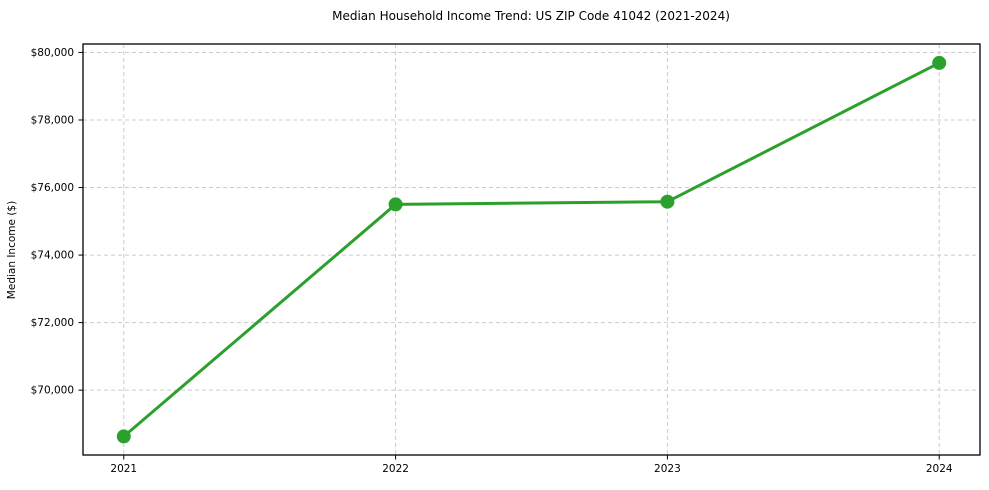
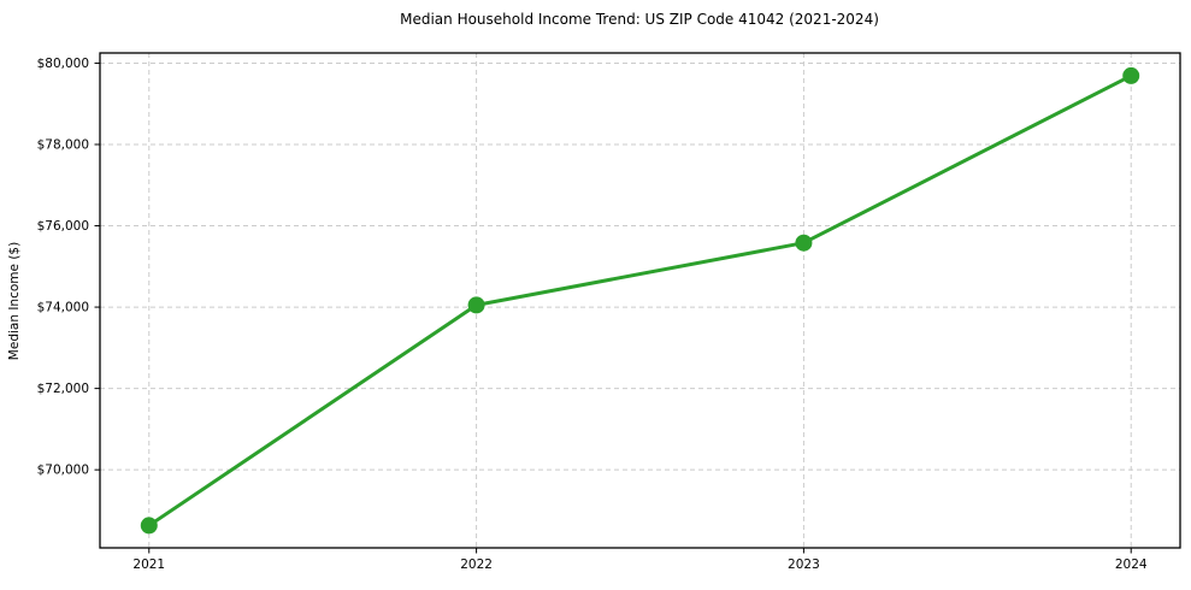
2022: $75500 -> $74000
